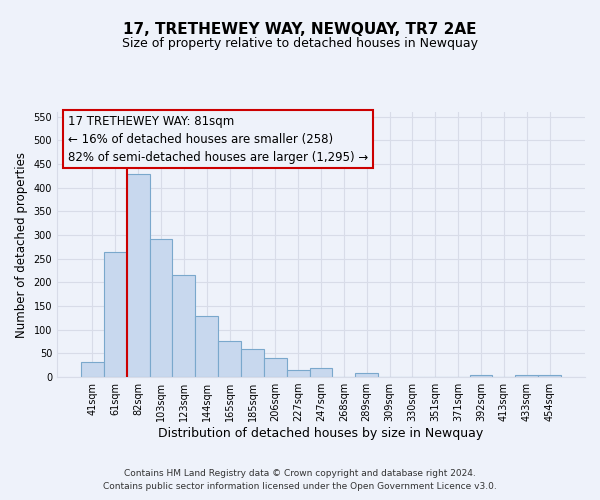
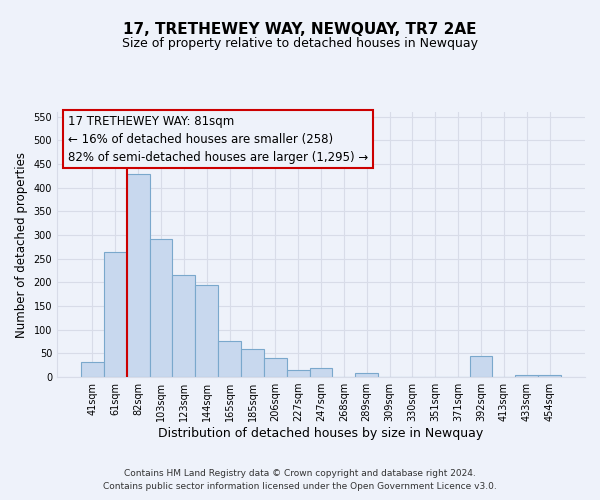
144sqm: 130 -> 195
392sqm: 4 -> 45
